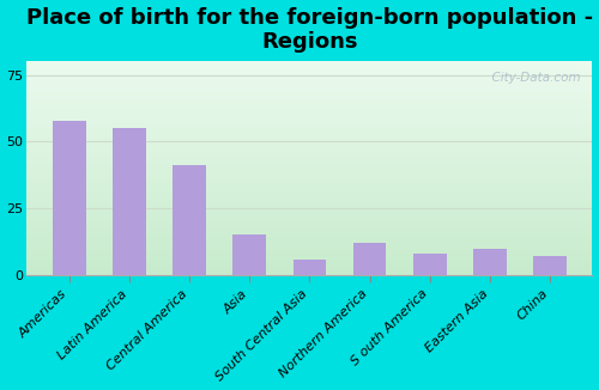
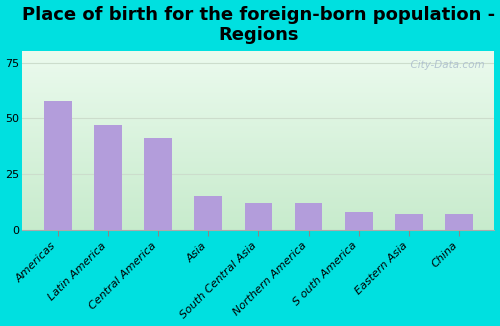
Latin America: 55 -> 47
South Central Asia: 6 -> 12
Eastern Asia: 10 -> 7
